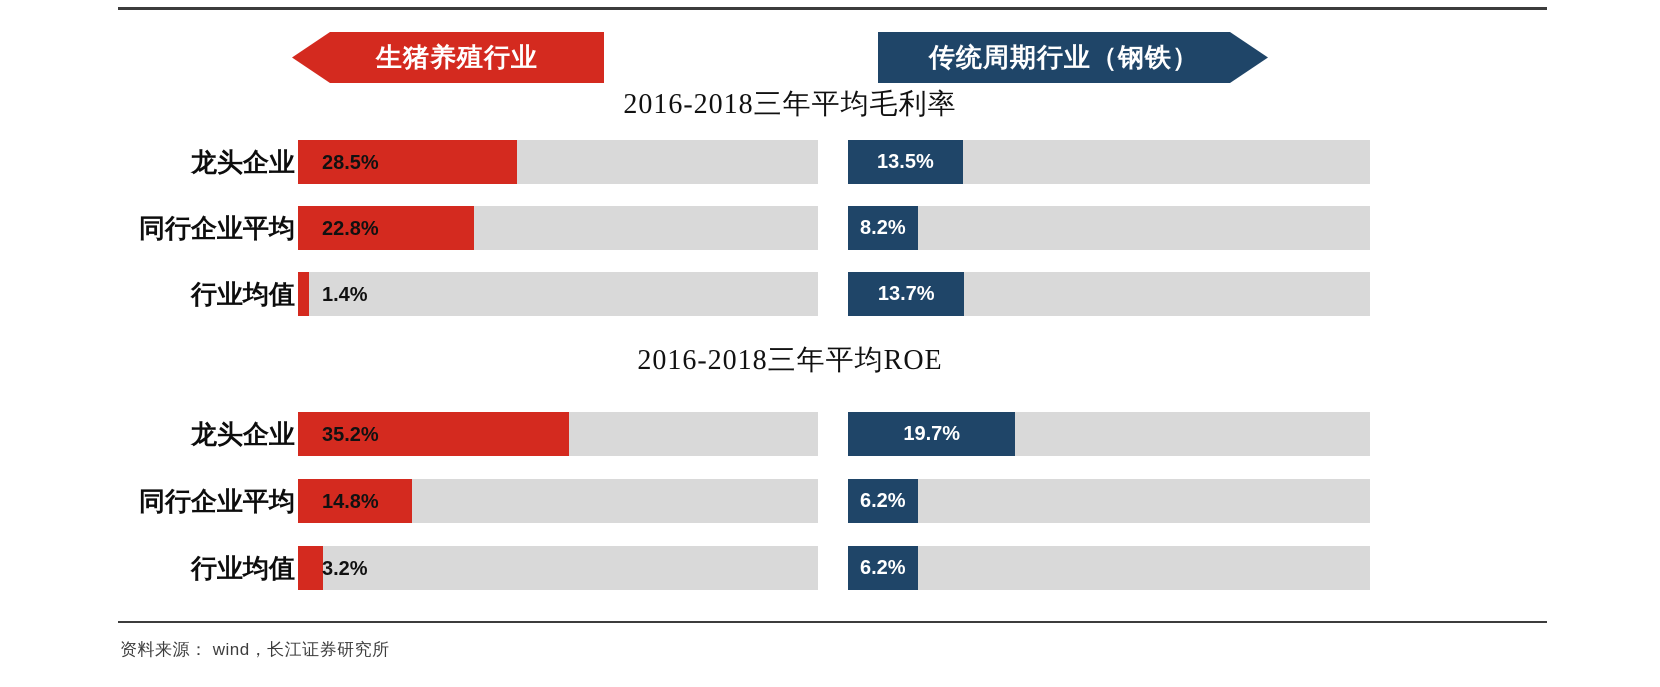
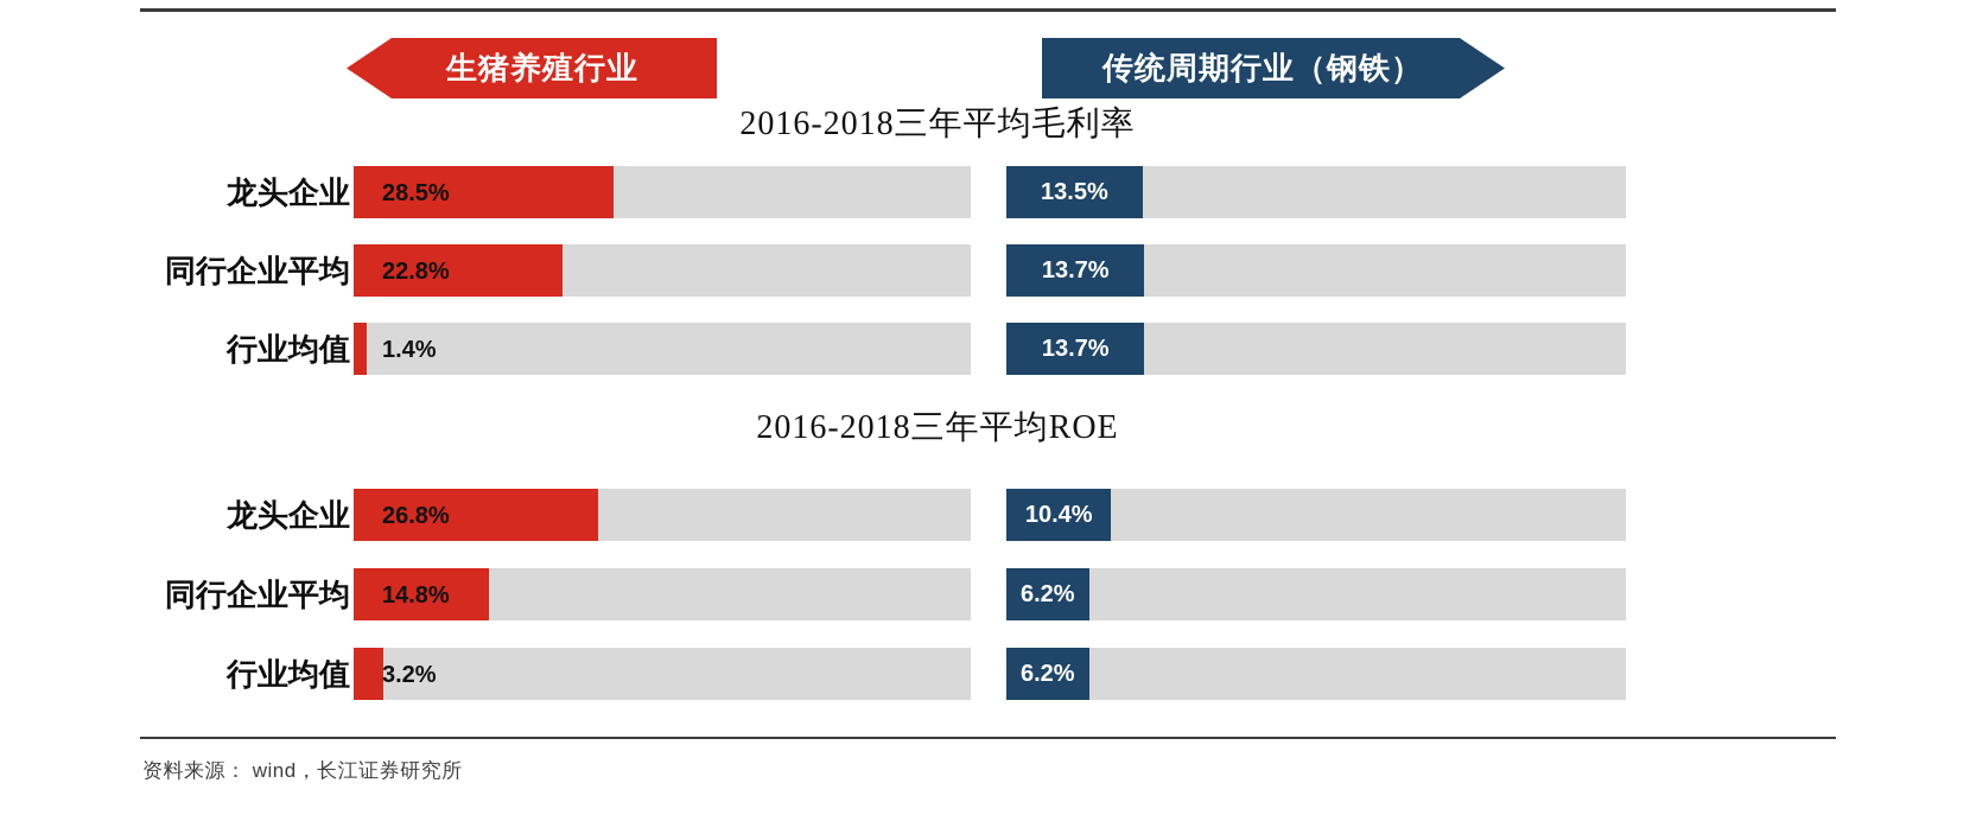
2016-2018三年平均毛利率/传统周期行业（钢铁）/同行企业平均: 8.2% -> 13.7%
2016-2018三年平均ROE/生猪养殖行业/龙头企业: 35.2% -> 26.8%
2016-2018三年平均ROE/传统周期行业（钢铁）/龙头企业: 19.7% -> 10.4%
